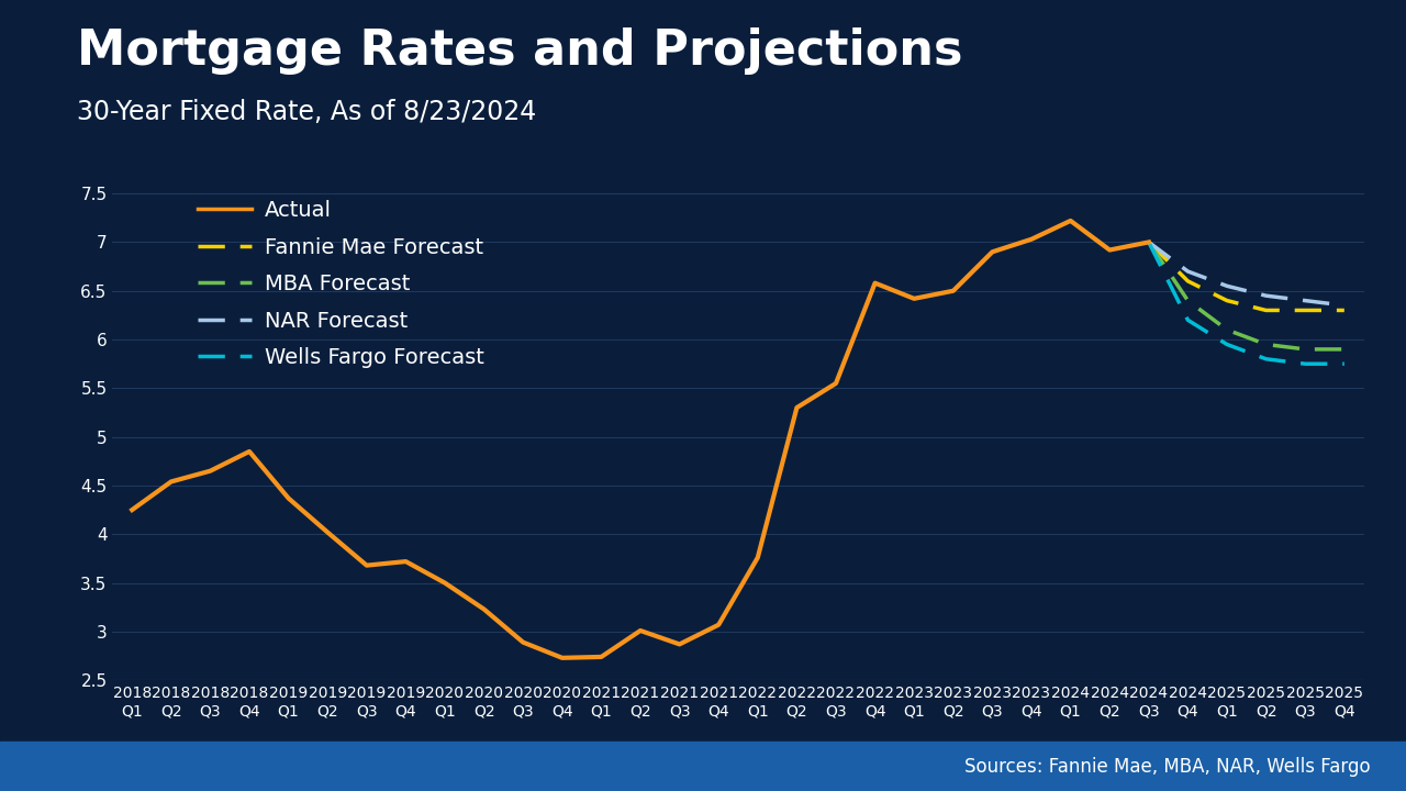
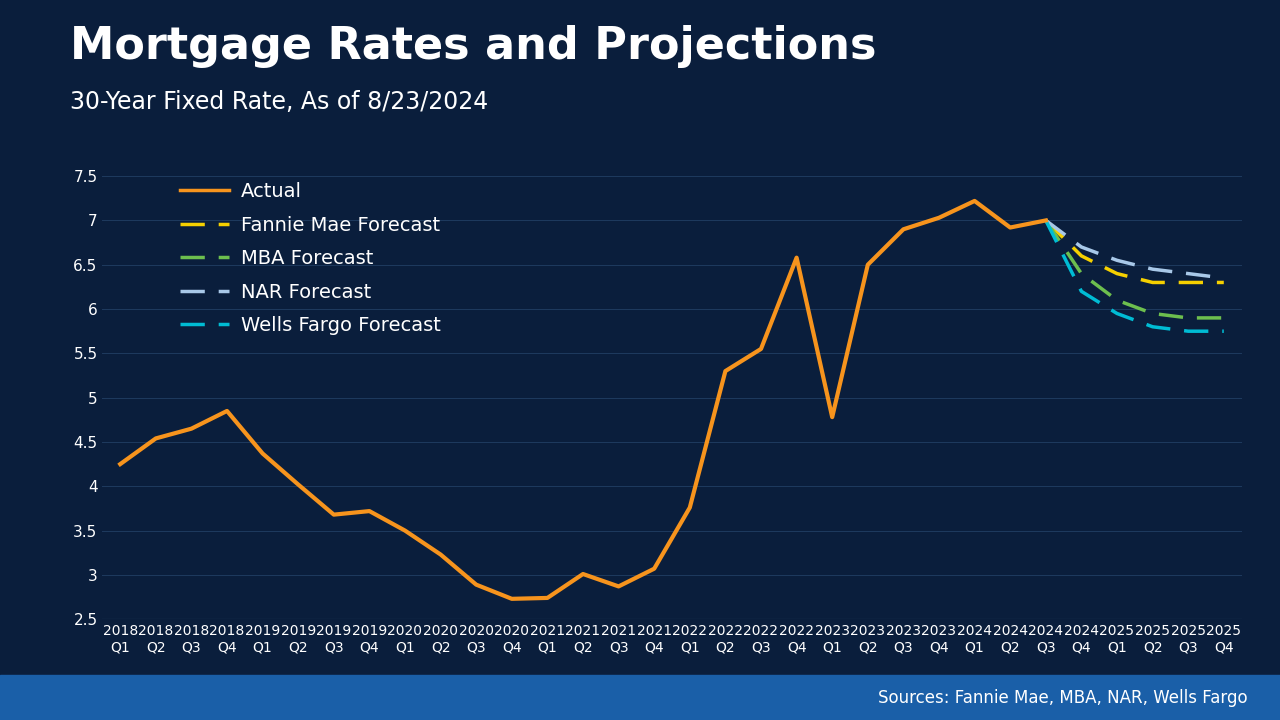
Actual/2023 Q1: 6.42 -> 4.78
